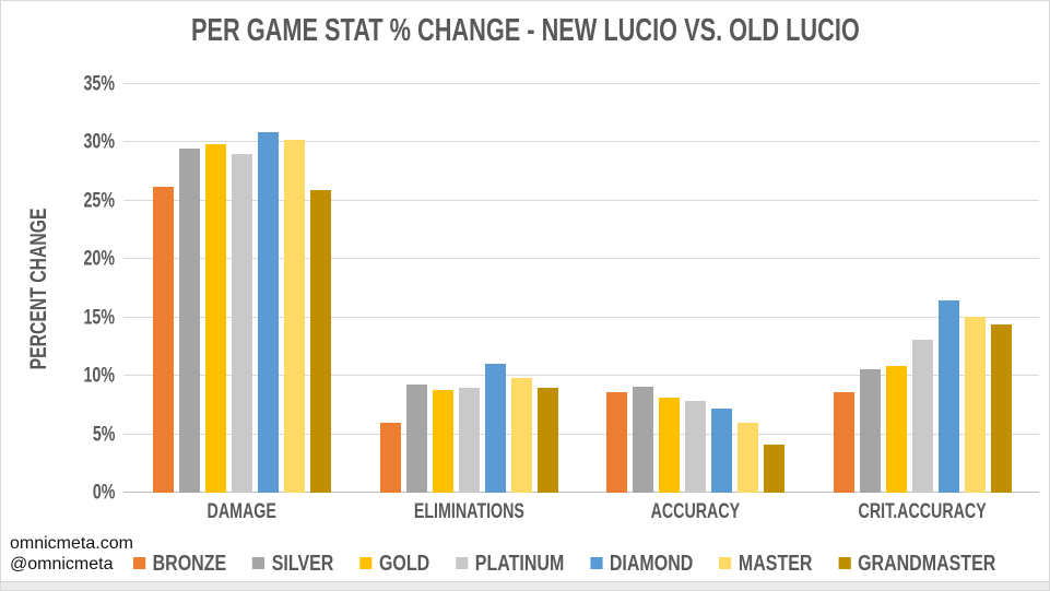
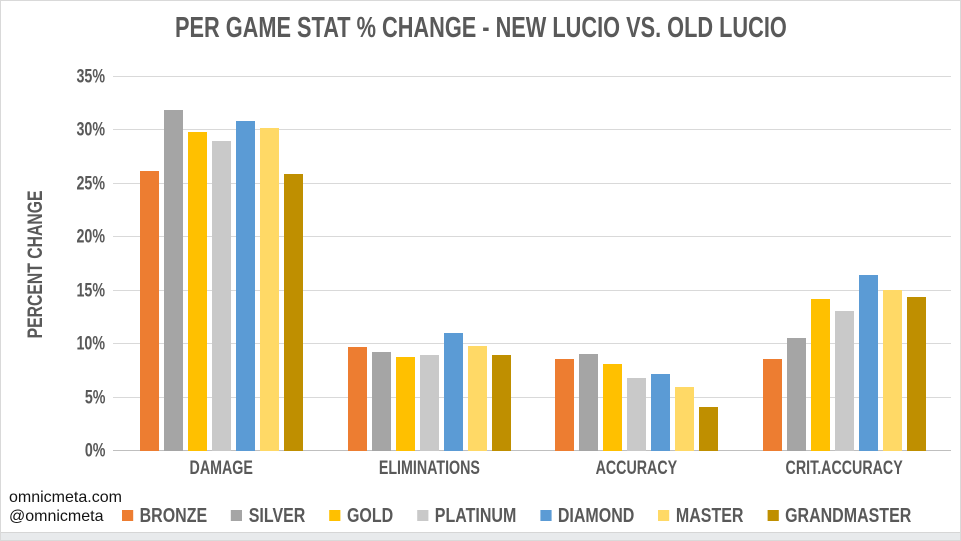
SILVER/DAMAGE: 29.5% -> 31.9%
BRONZE/ELIMINATIONS: 6.0% -> 9.7%
PLATINUM/ACCURACY: 7.9% -> 6.8%
GOLD/CRIT.ACCURACY: 10.9% -> 14.2%
